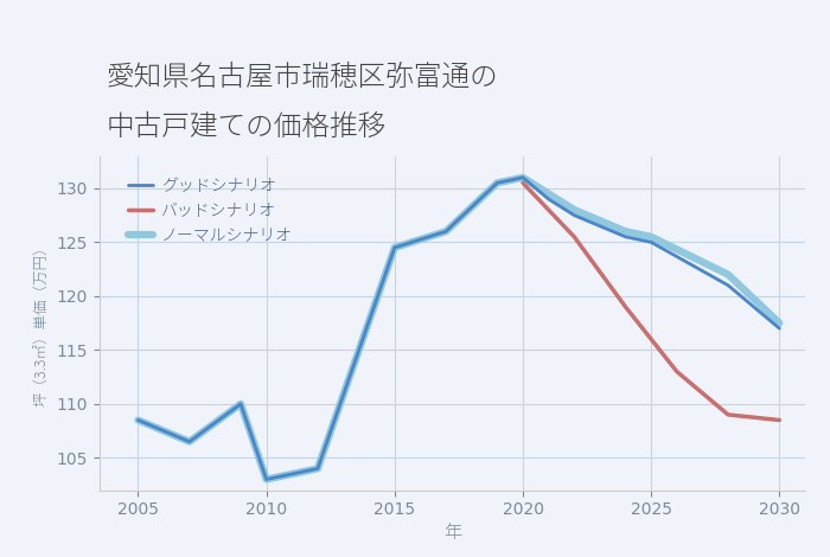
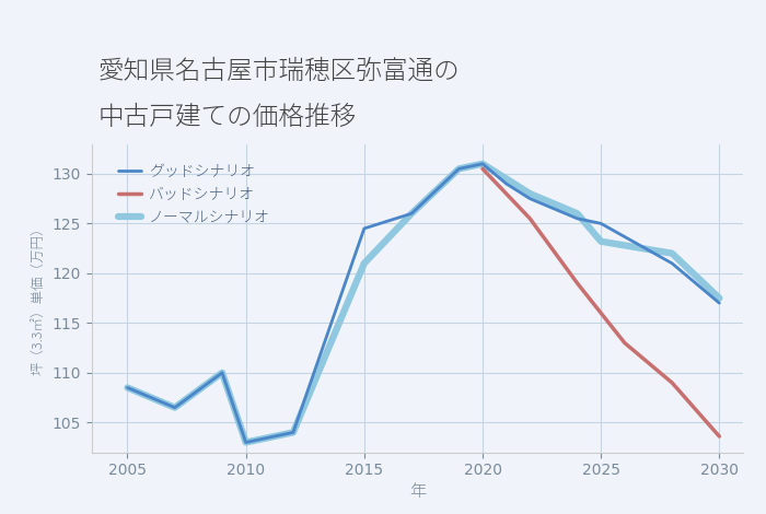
ノーマルシナリオ/2015: 124.5 -> 121.0
ノーマルシナリオ/2025: 125.5 -> 123.2
バッドシナリオ/2030: 108.5 -> 103.6
